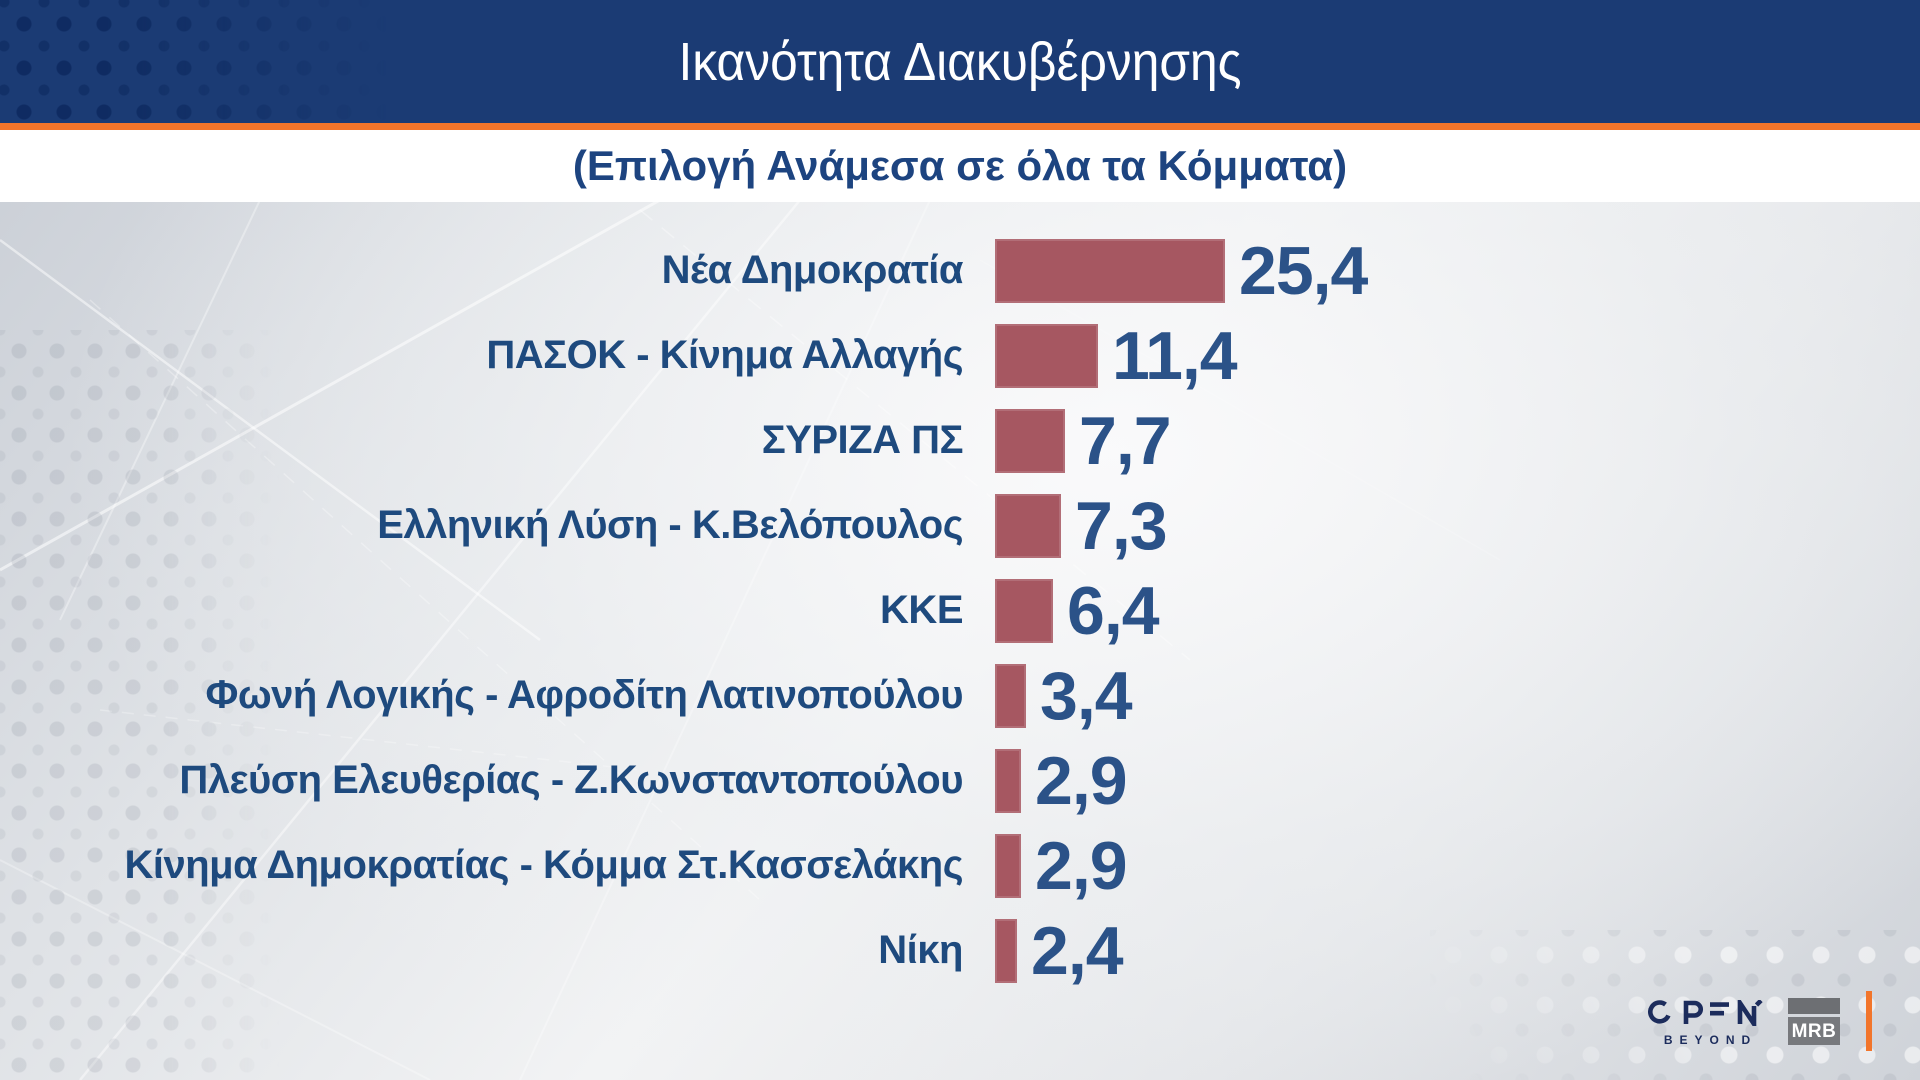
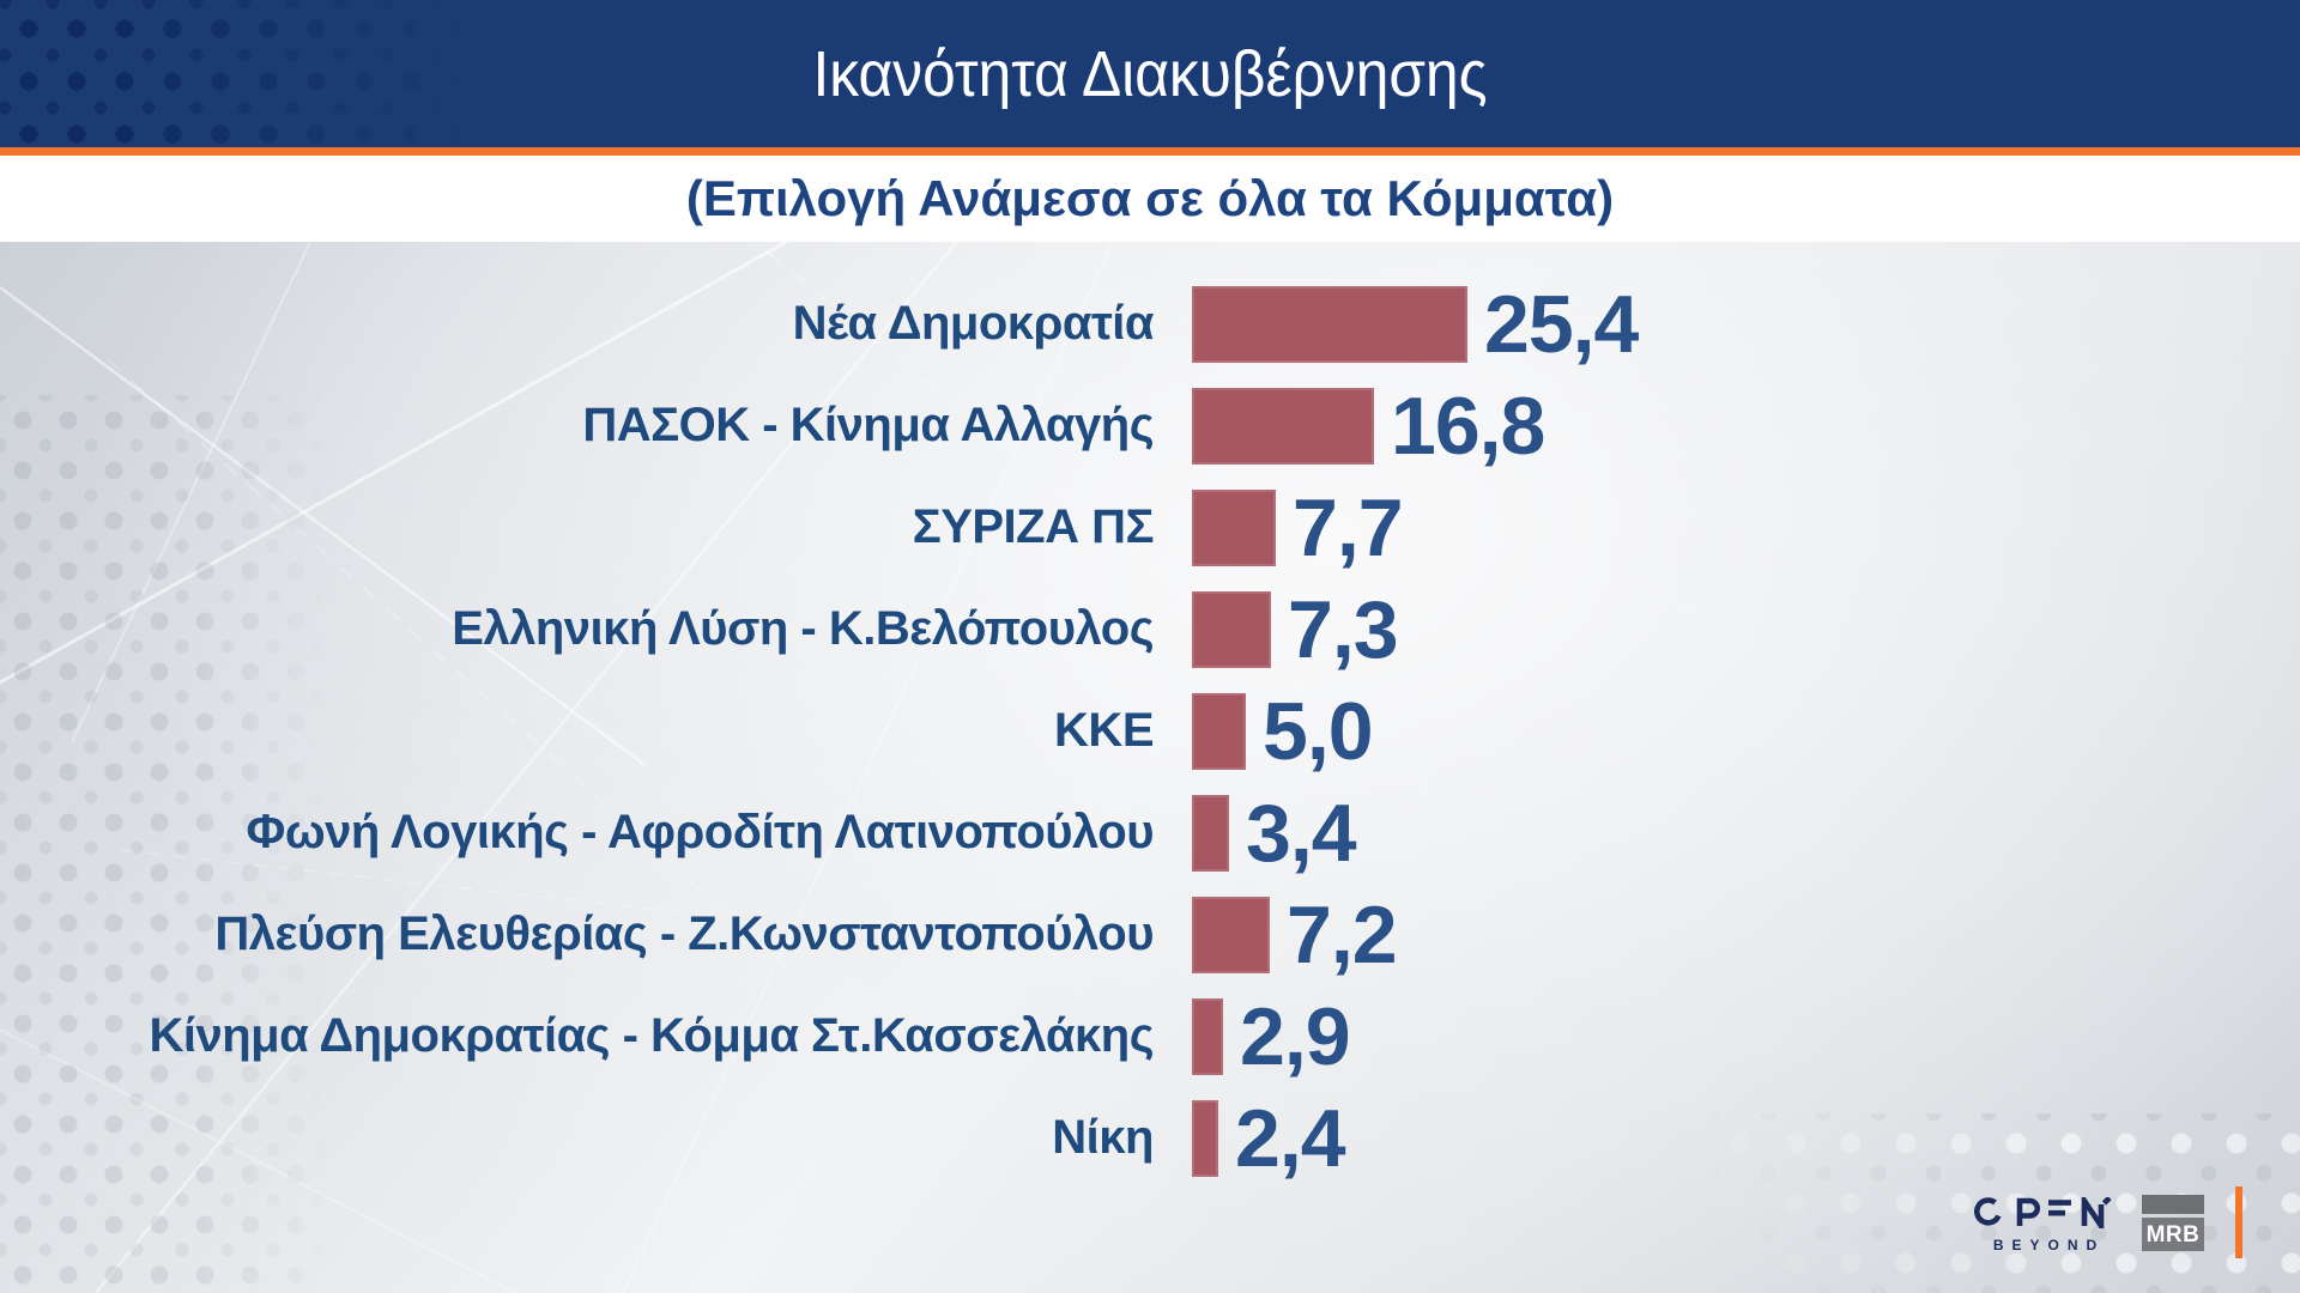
ΠΑΣΟΚ - Κίνημα Αλλαγής: 11,4 -> 16,8
ΚΚΕ: 6,4 -> 5,0
Πλεύση Ελευθερίας - Ζ.Κωνσταντοπούλου: 2,9 -> 7,2
